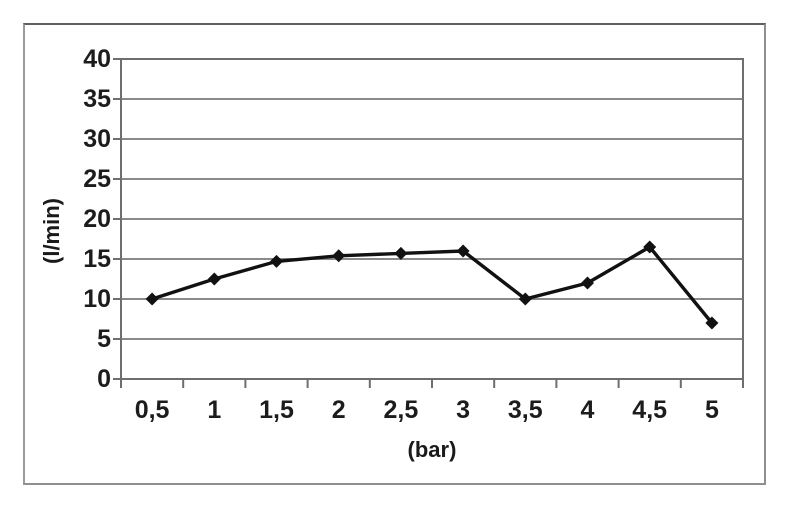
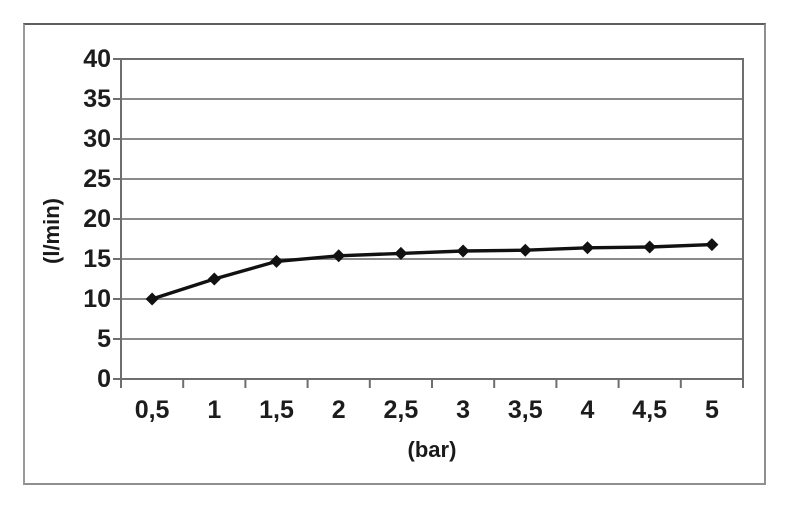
3,5: 10 -> 16
4: 12 -> 16
5: 7 -> 17
